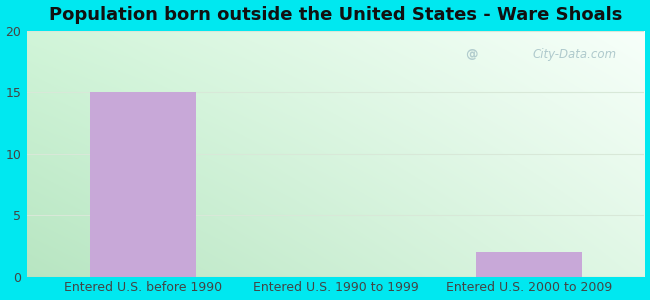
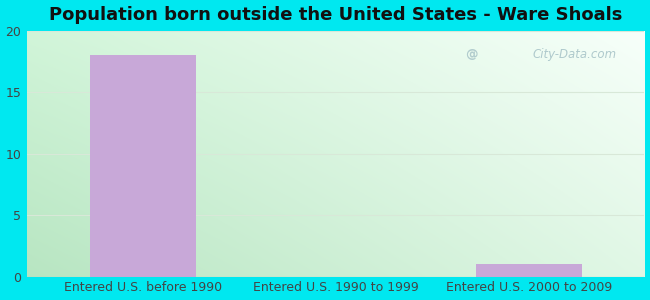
Entered U.S. before 1990: 15 -> 18
Entered U.S. 2000 to 2009: 2 -> 1
